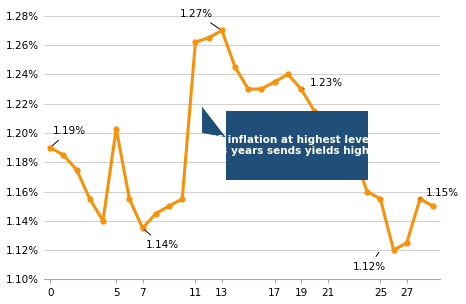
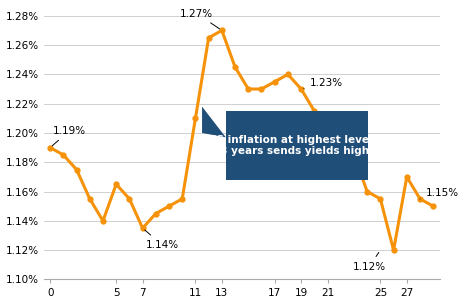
5: 1.203% -> 1.165%
11: 1.262% -> 1.210%
27: 1.125% -> 1.170%
